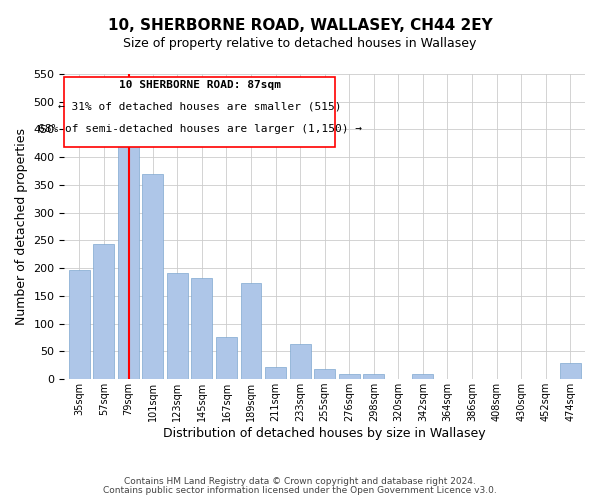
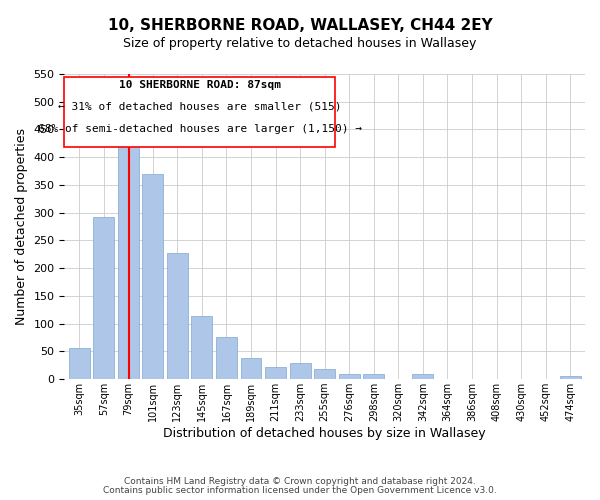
35sqm: 196 -> 57
57sqm: 244 -> 293
123sqm: 192 -> 228
145sqm: 182 -> 113
189sqm: 174 -> 38
233sqm: 64 -> 29
474sqm: 30 -> 5
